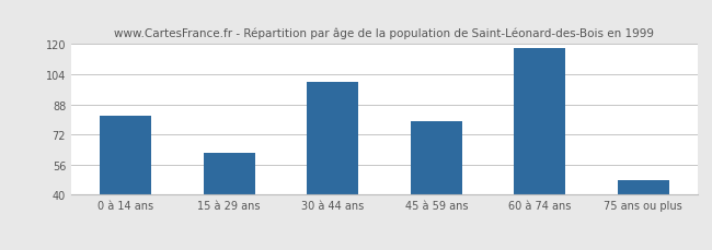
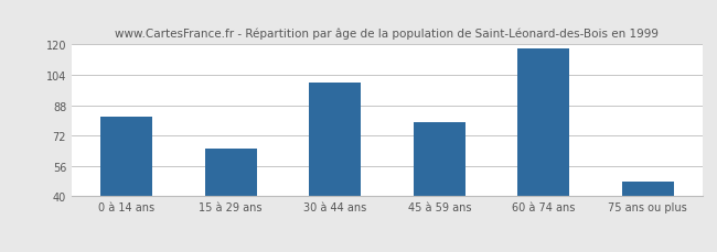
15 à 29 ans: 62 -> 65
